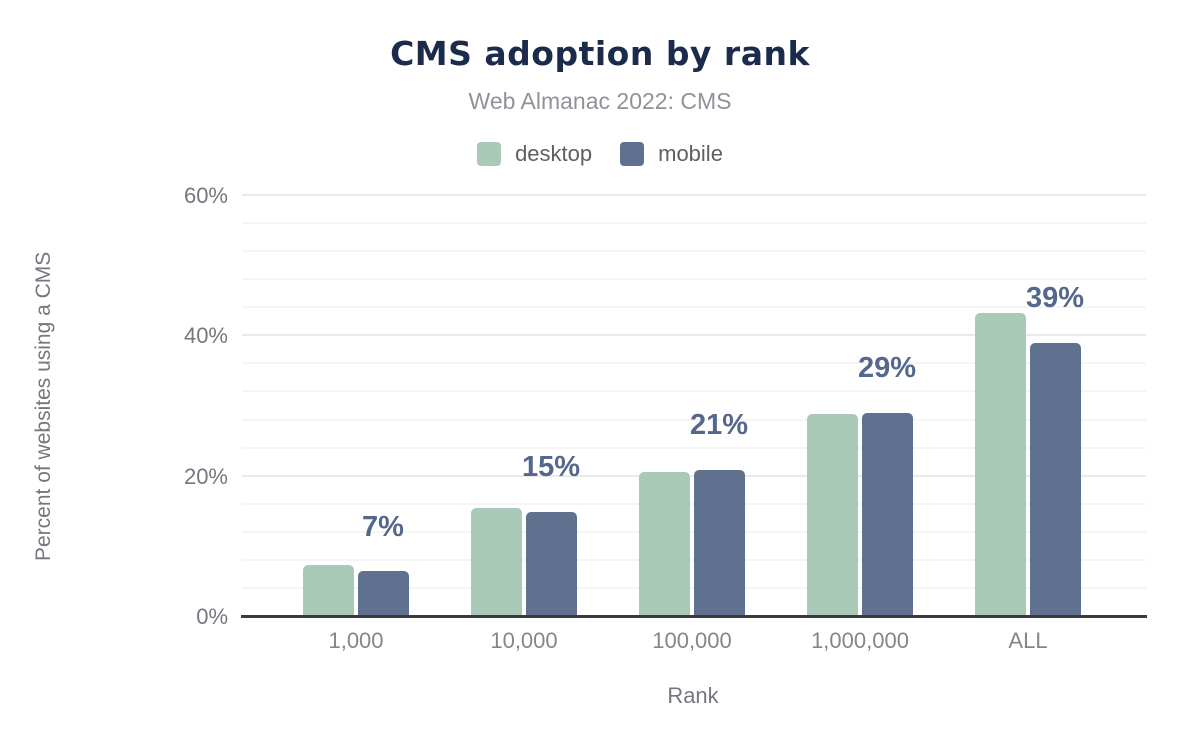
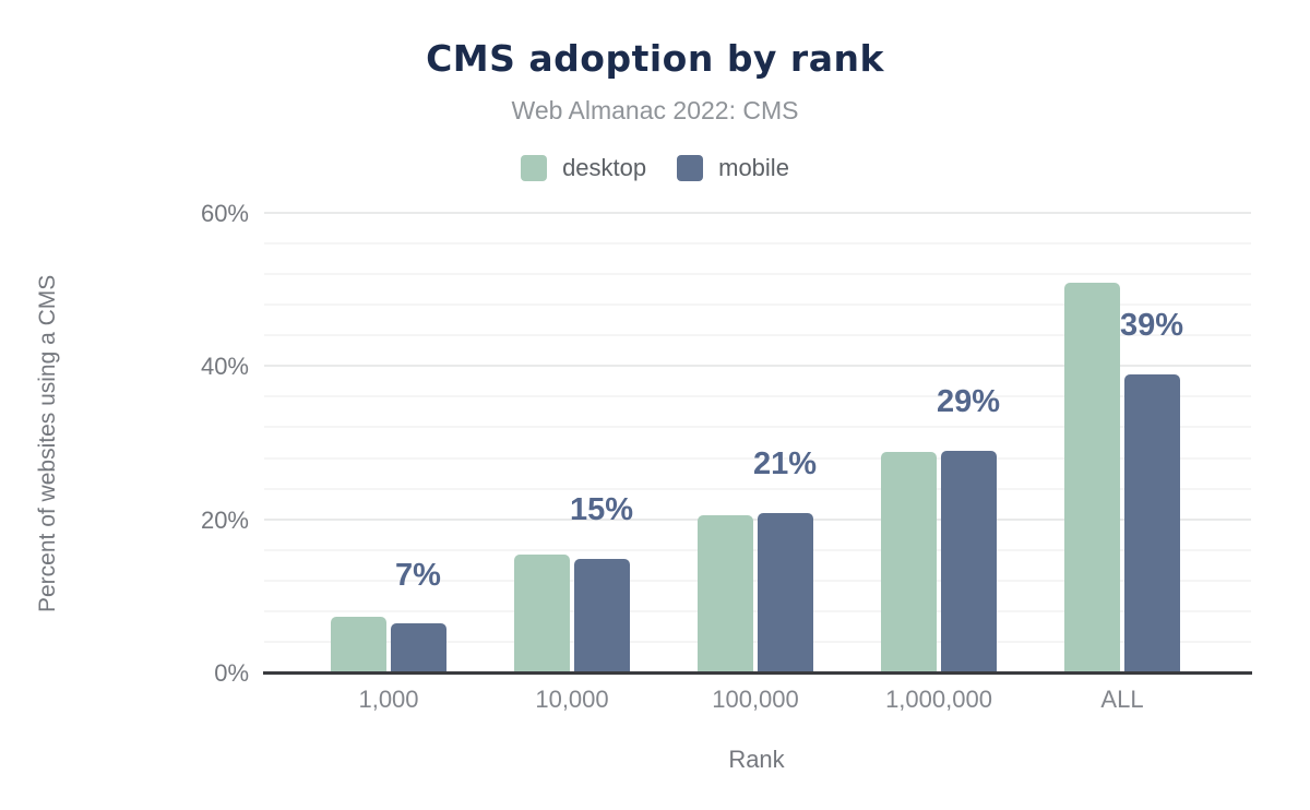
desktop/ALL: 43% -> 51%
